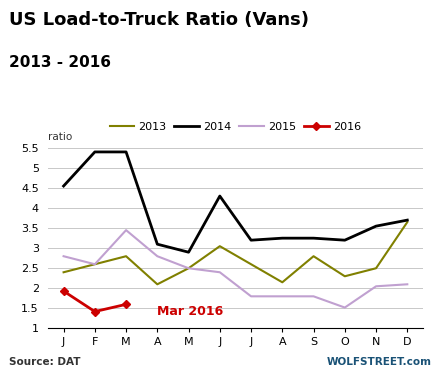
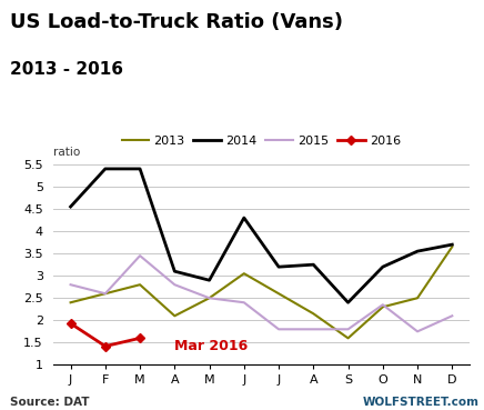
2013/S: 2.80 -> 1.60
2014/S: 3.25 -> 2.40
2015/O: 1.52 -> 2.35
2015/N: 2.05 -> 1.75
